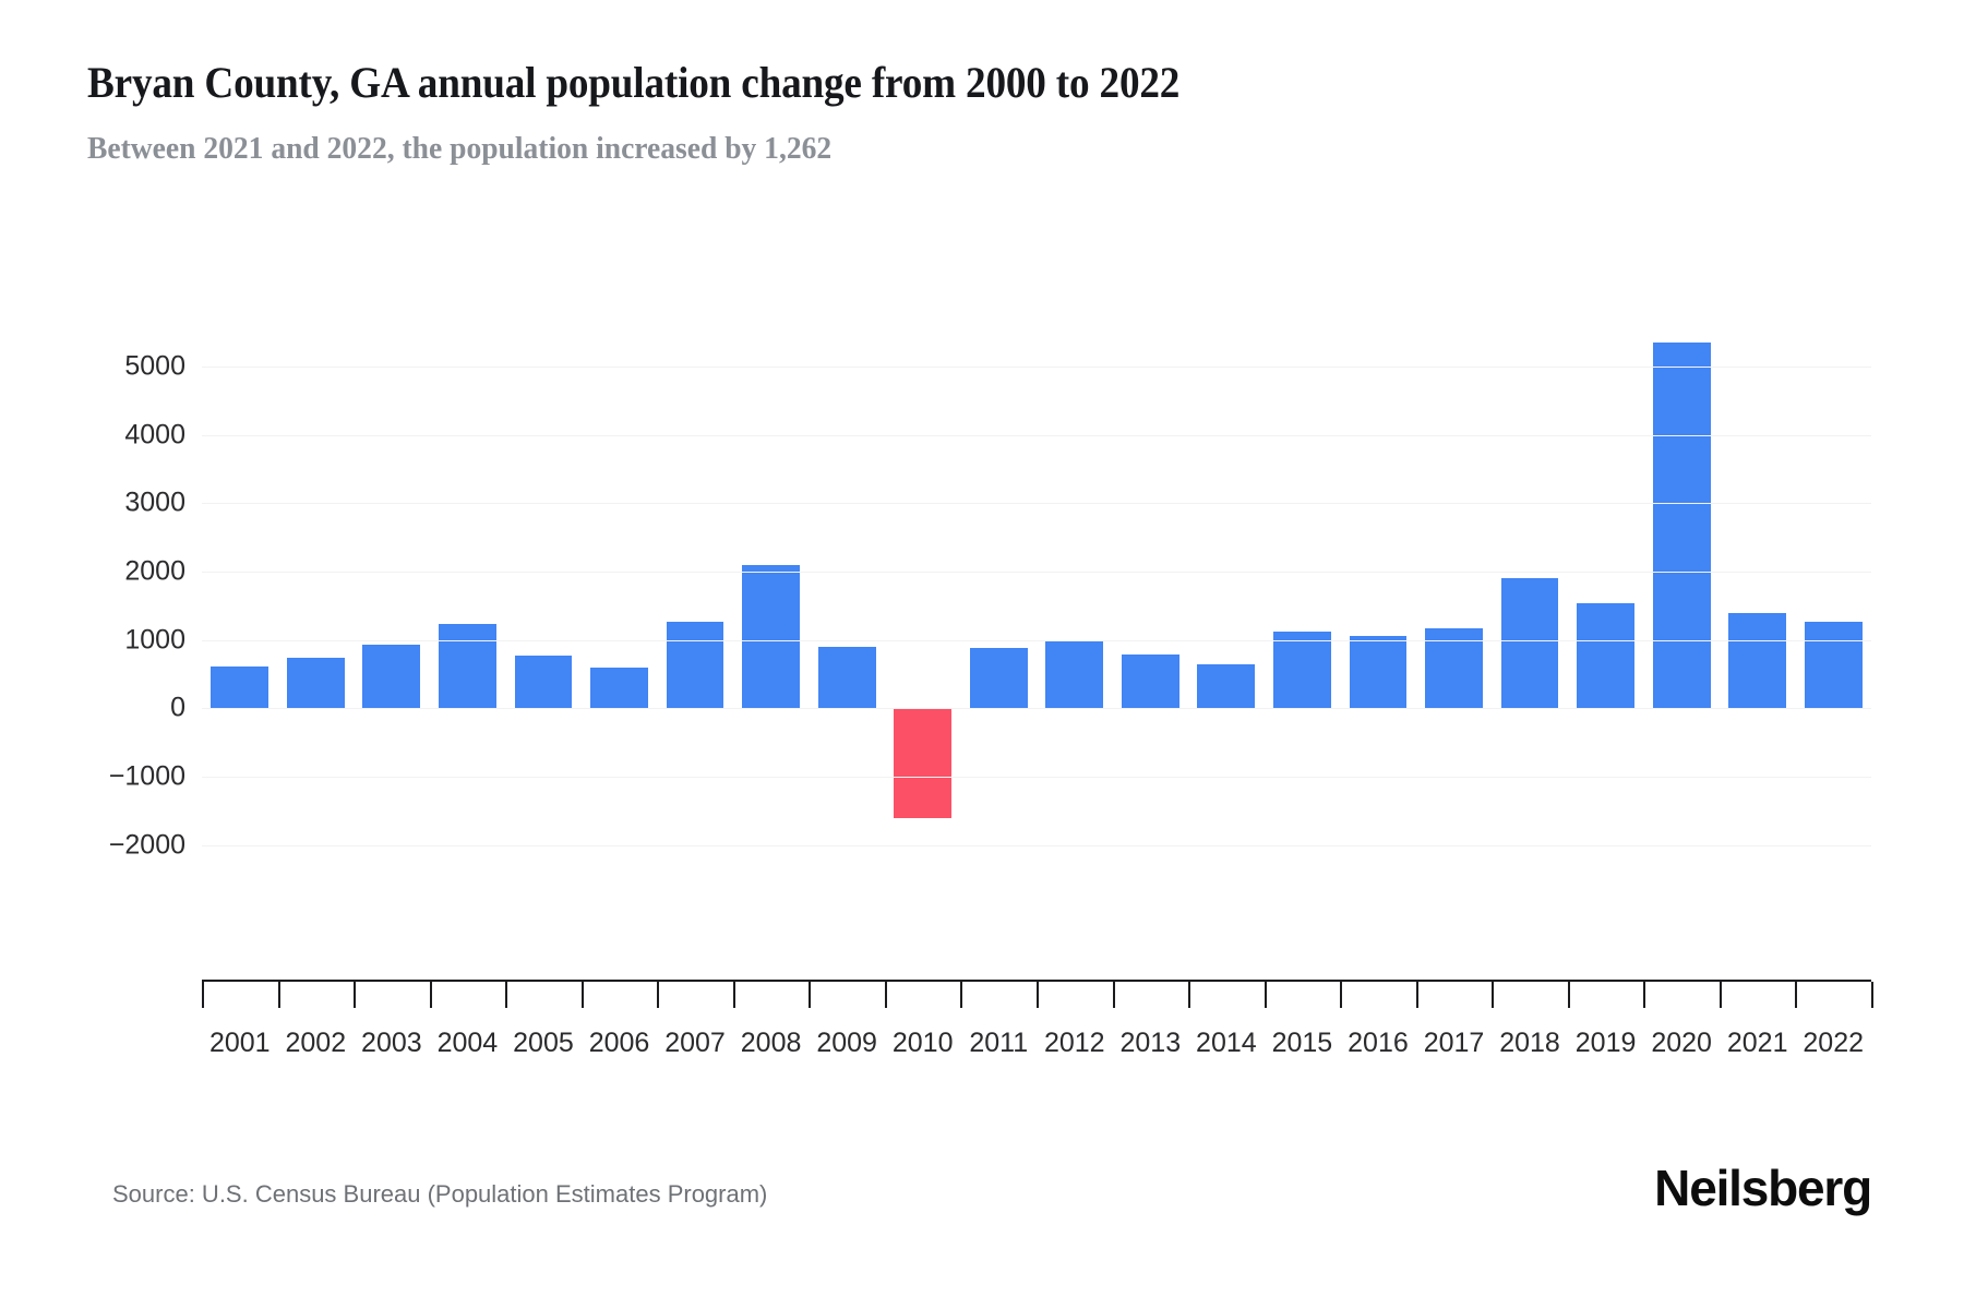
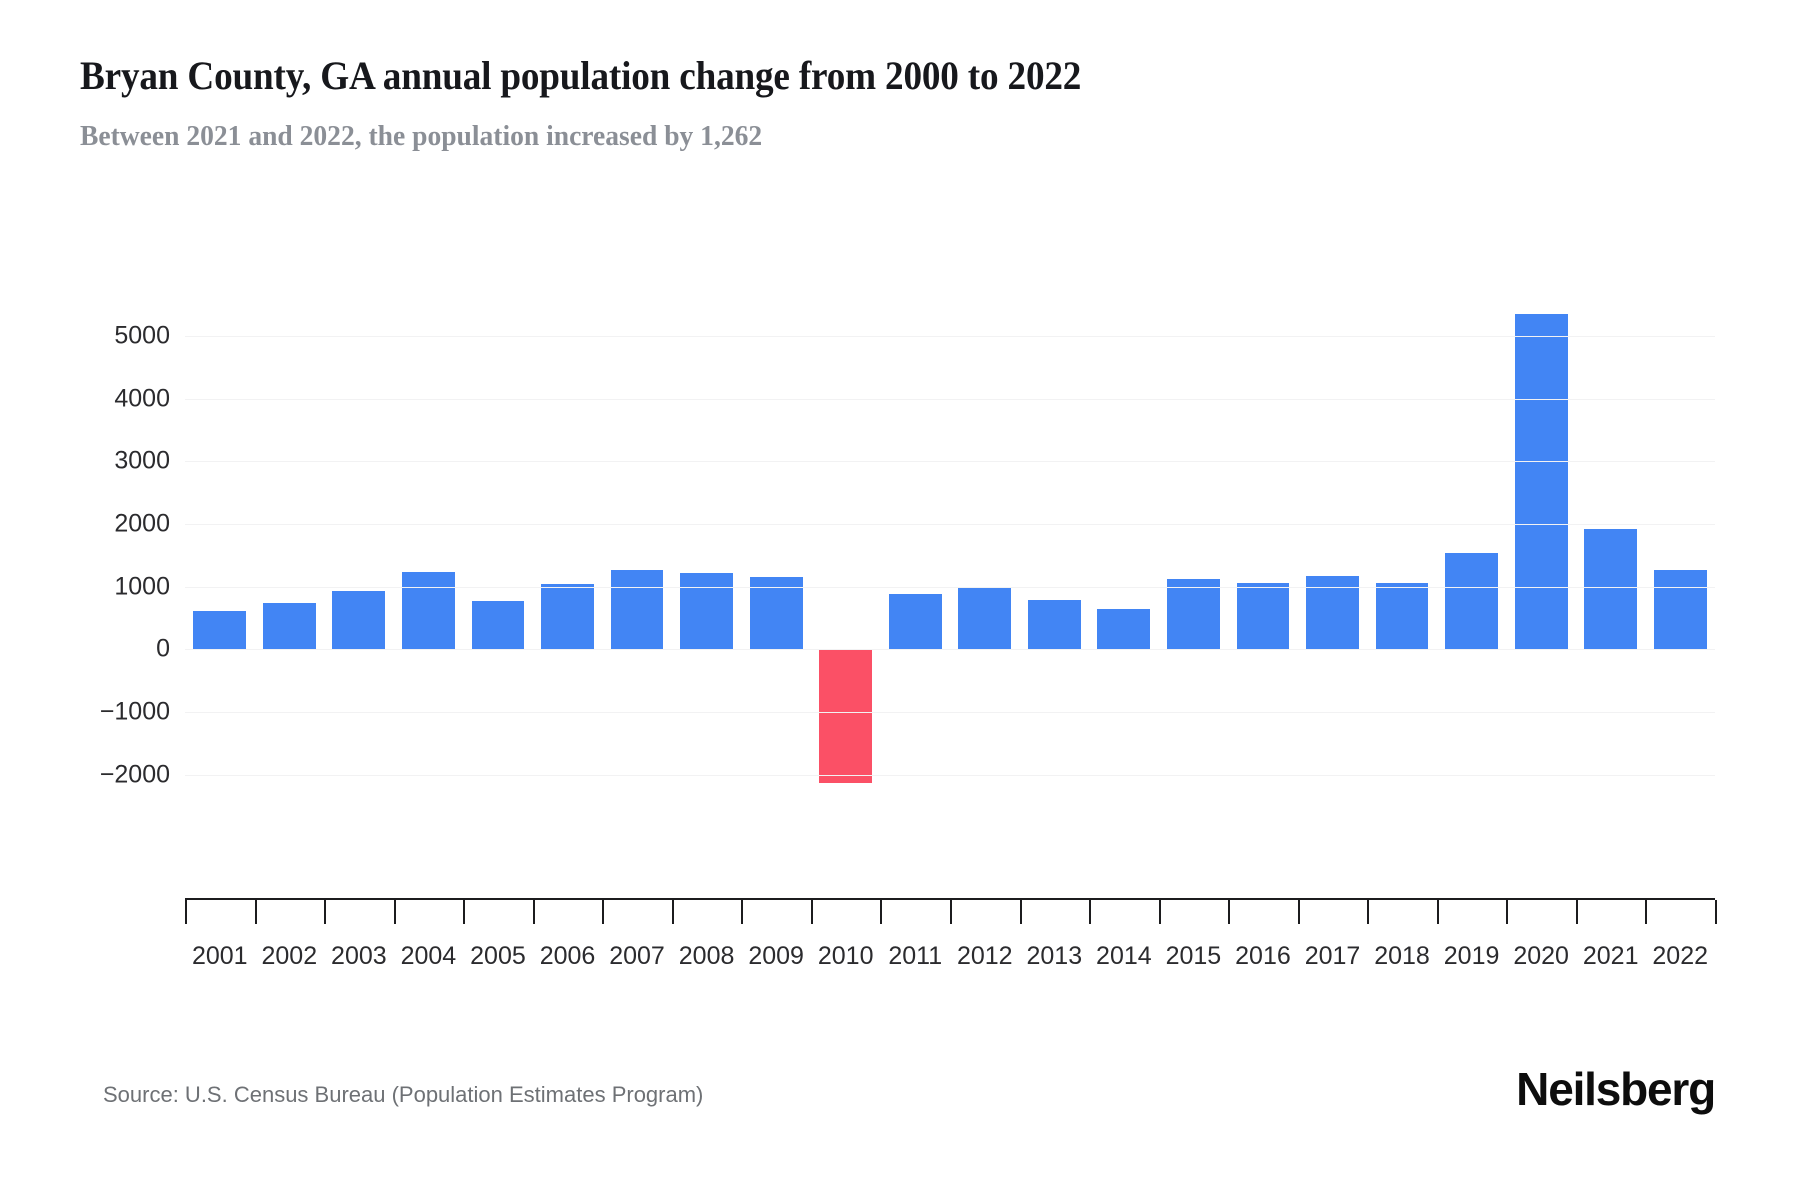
2006: 600 -> 1000
2008: 2100 -> 1200
2009: 900 -> 1200
2010: -1600 -> -2100
2018: 1900 -> 1100
2021: 1400 -> 1900
